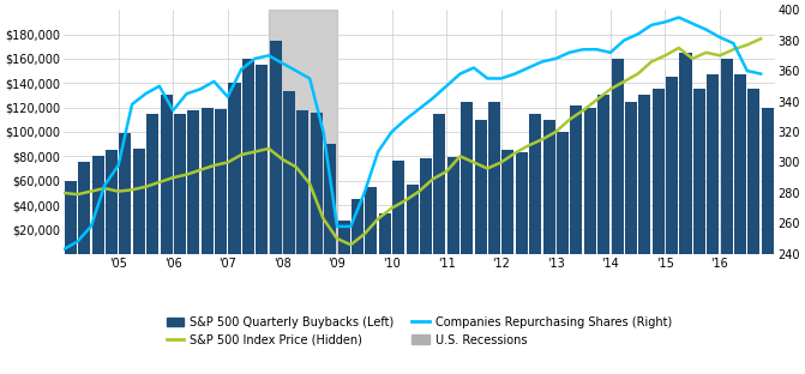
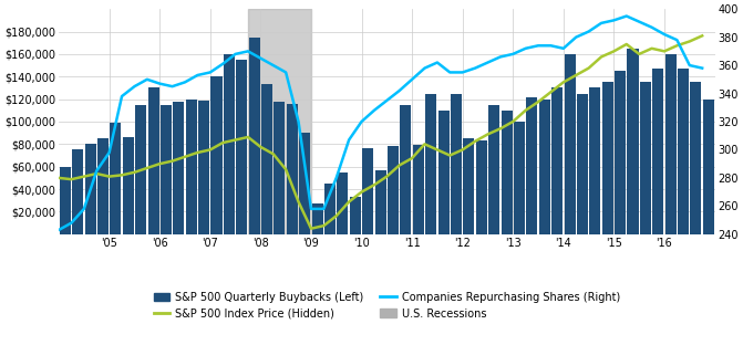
Companies Repurchasing Shares (Right)/'06: 334 -> 347
Companies Repurchasing Shares (Right)/'07: 343 -> 355
S&P 500 Index Price (Hidden)/'09: 250 -> 244
